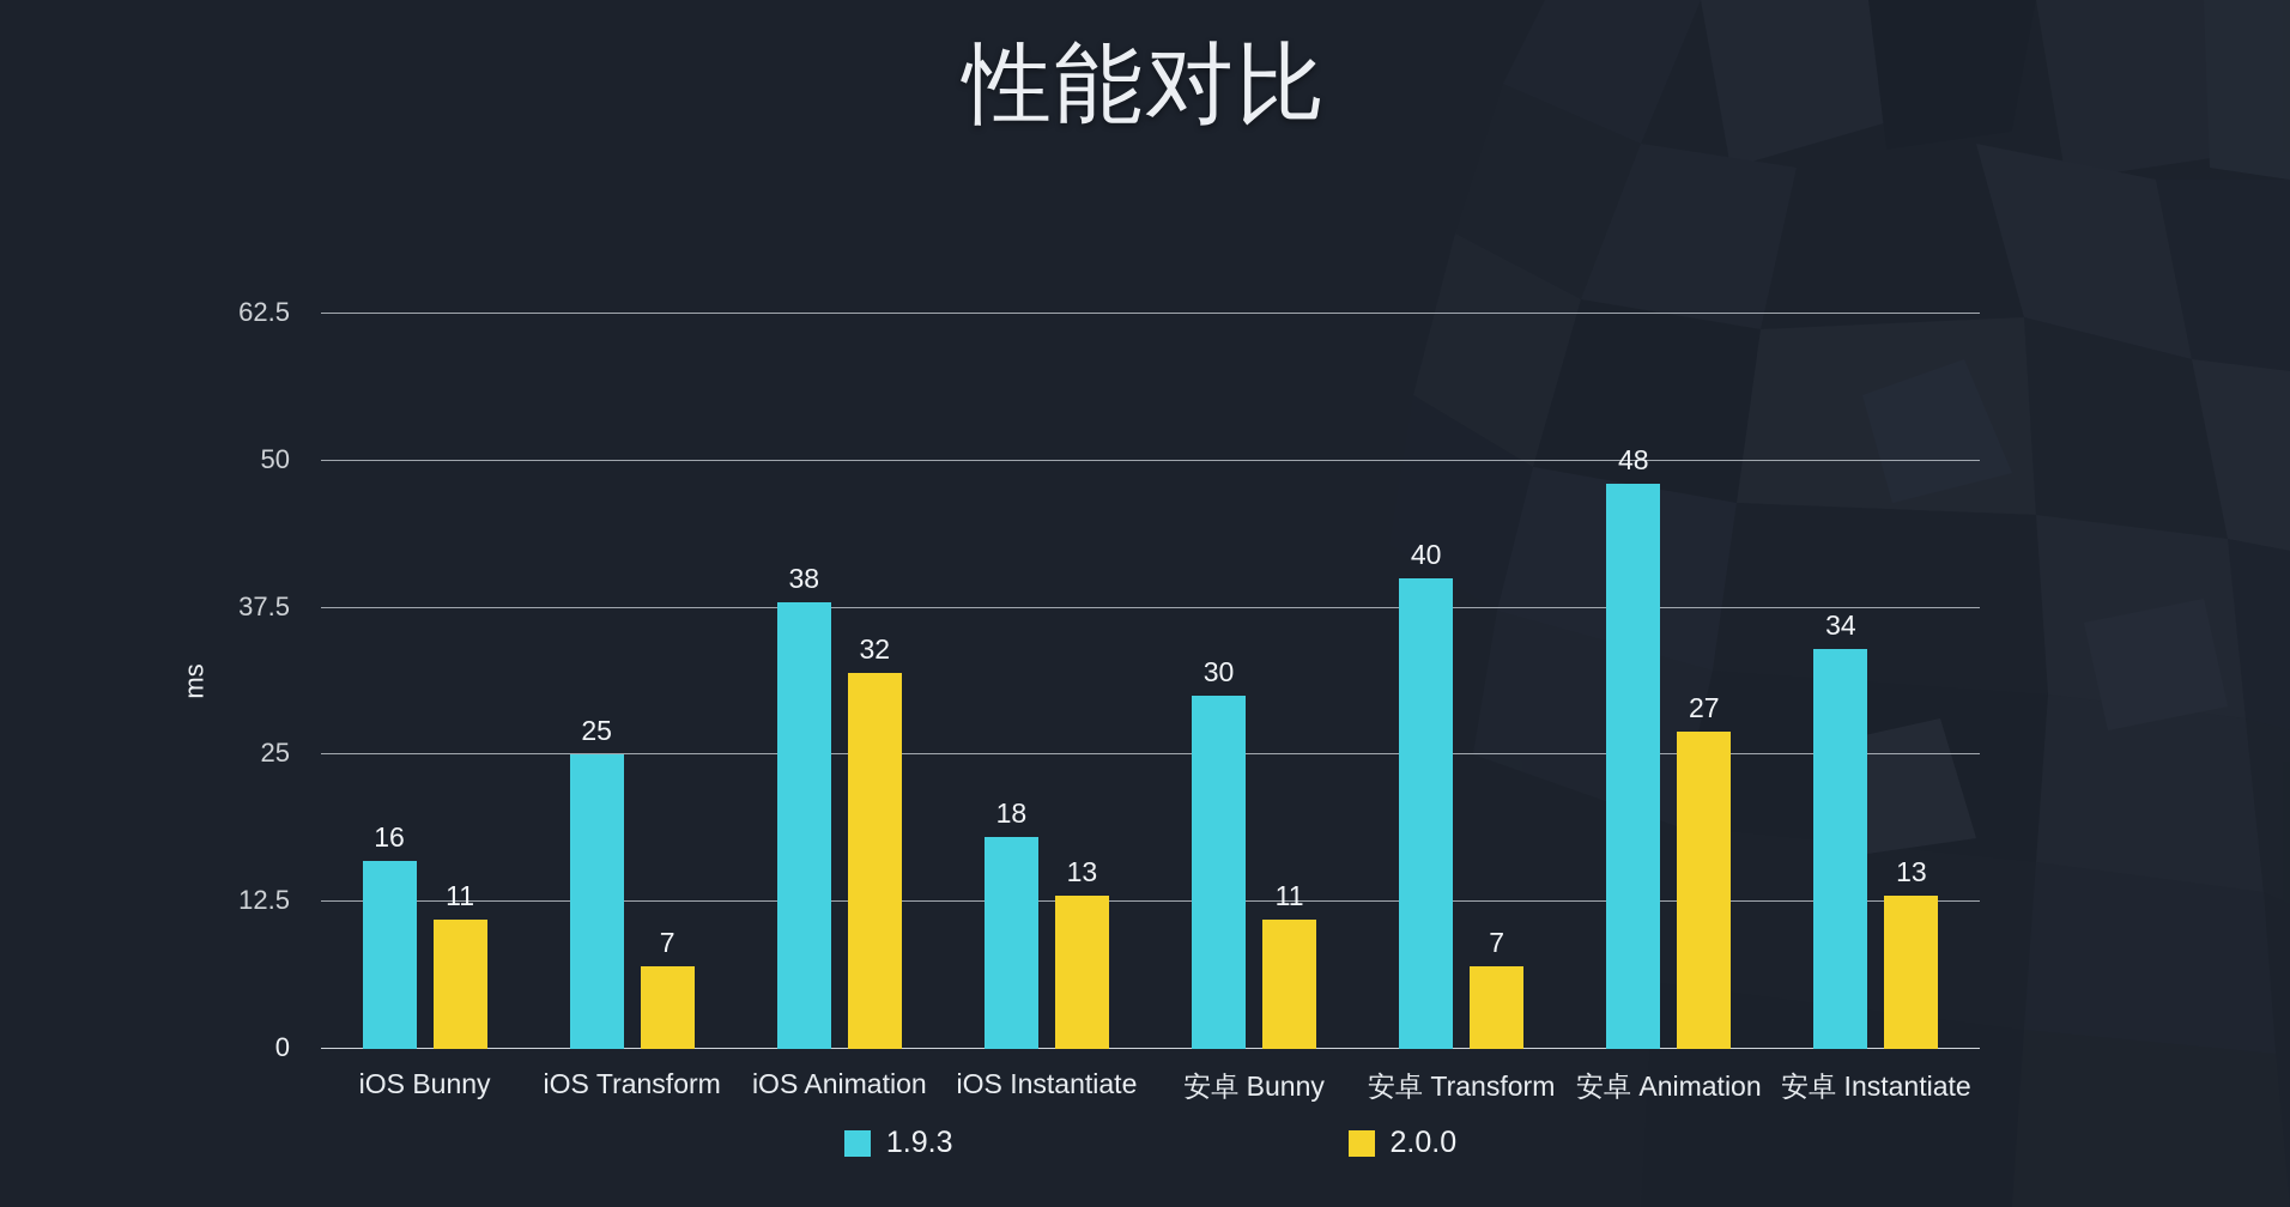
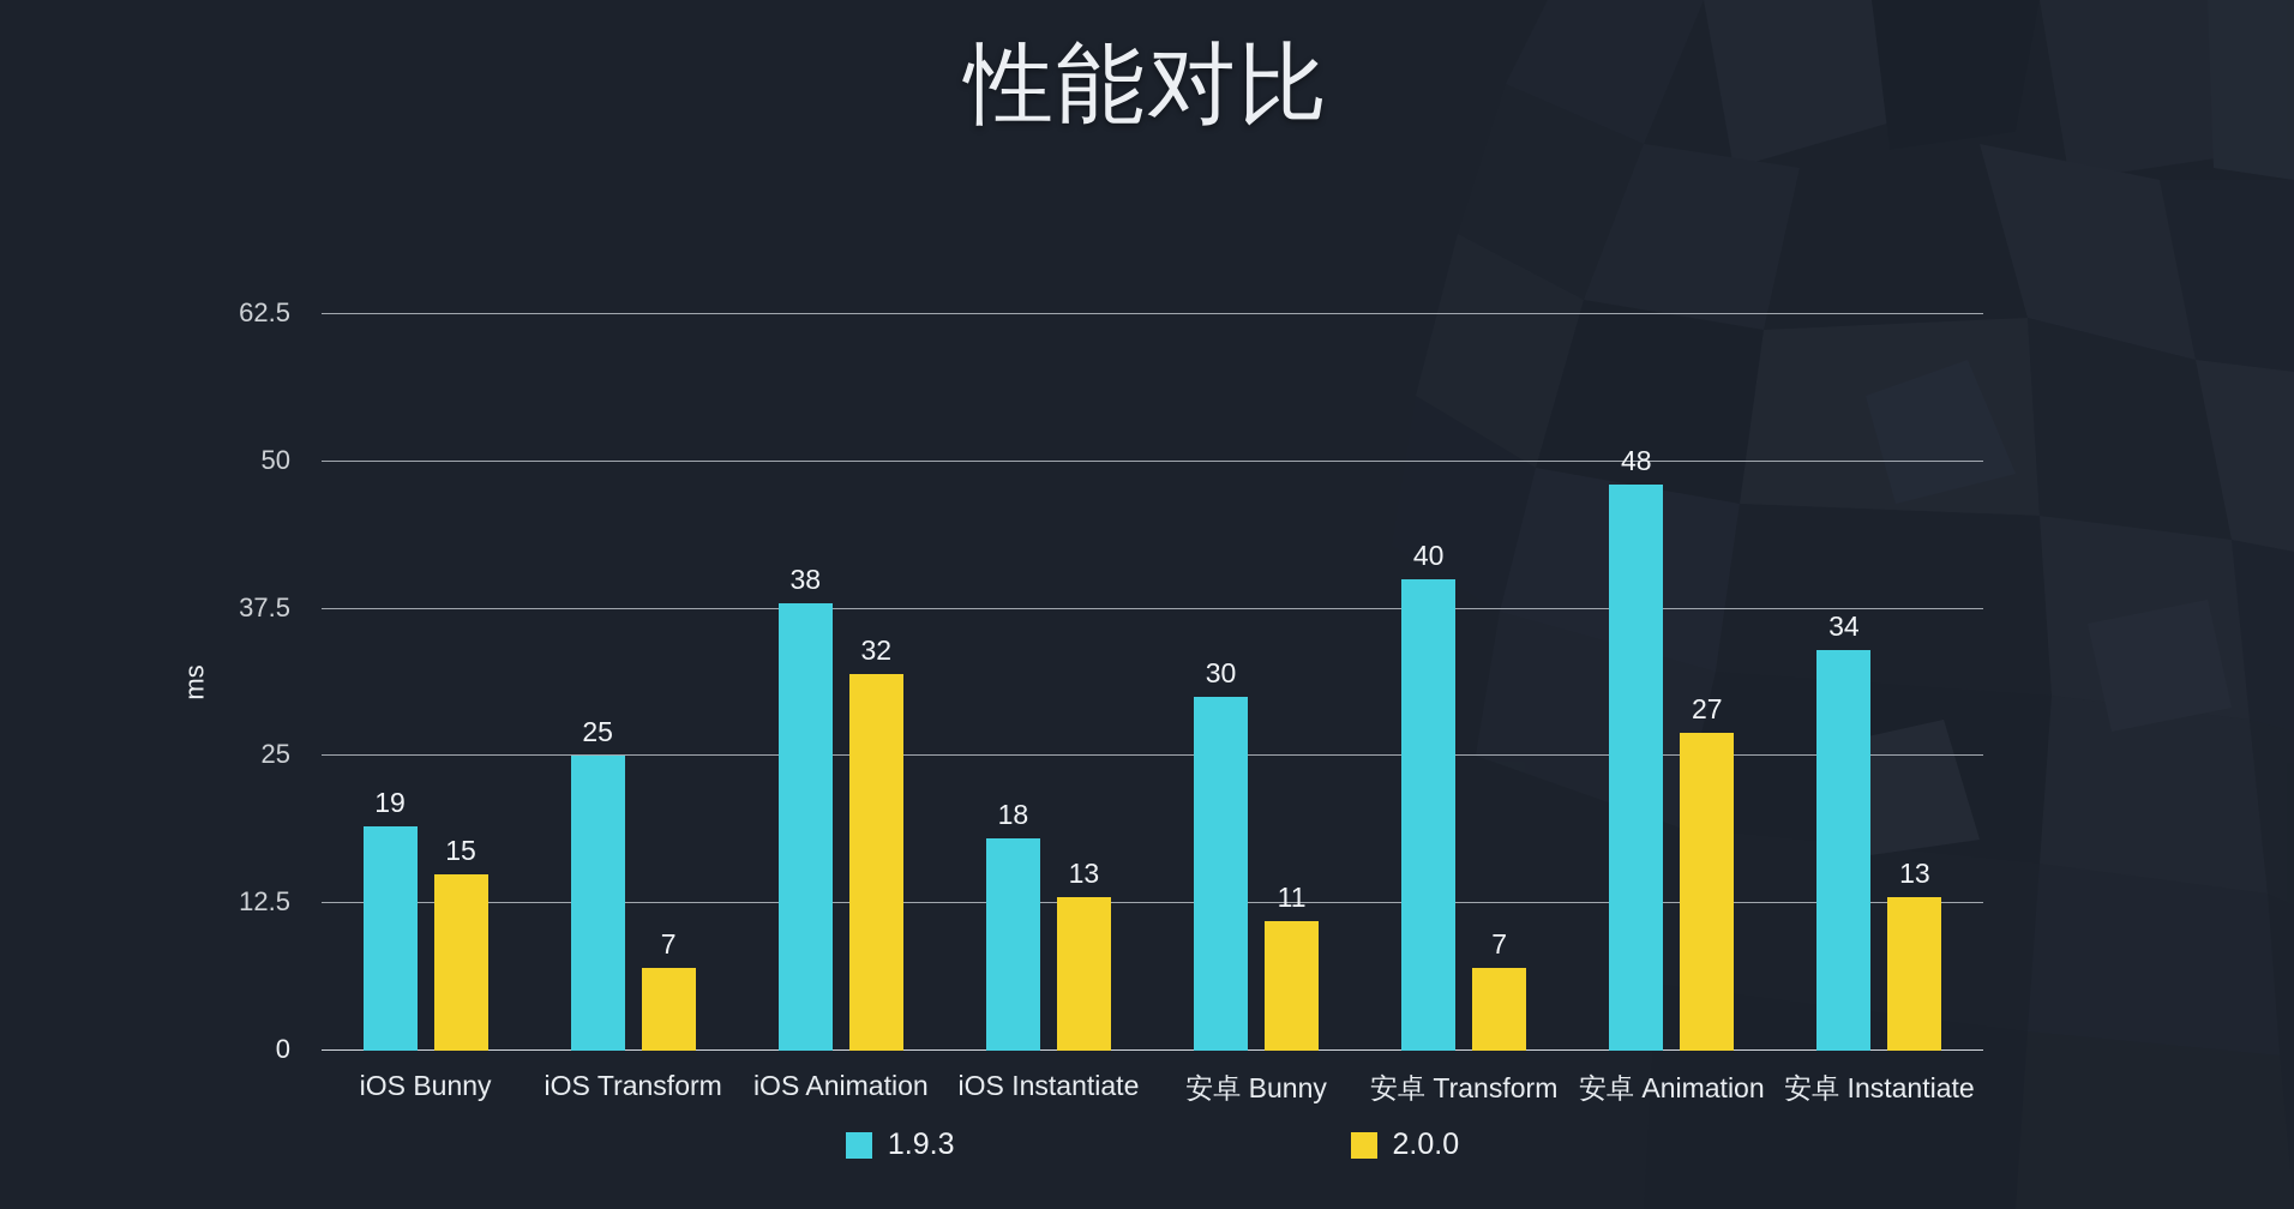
1.9.3/iOS Bunny: 16 -> 19
2.0.0/iOS Bunny: 11 -> 15
